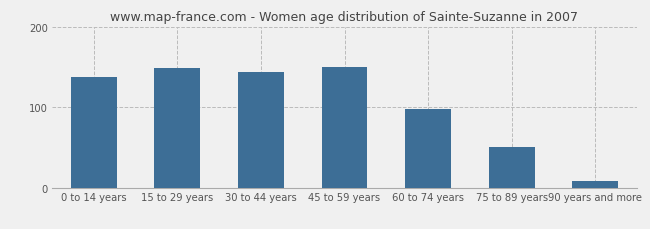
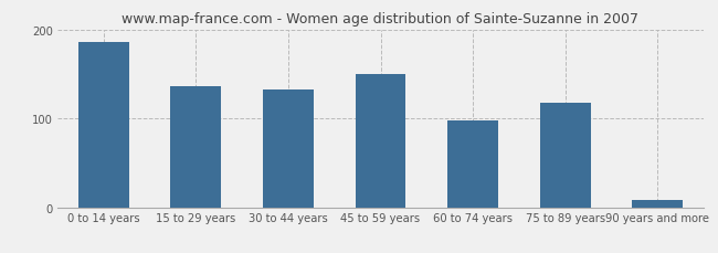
0 to 14 years: 137 -> 186
15 to 29 years: 148 -> 136
30 to 44 years: 143 -> 132
75 to 89 years: 50 -> 118
